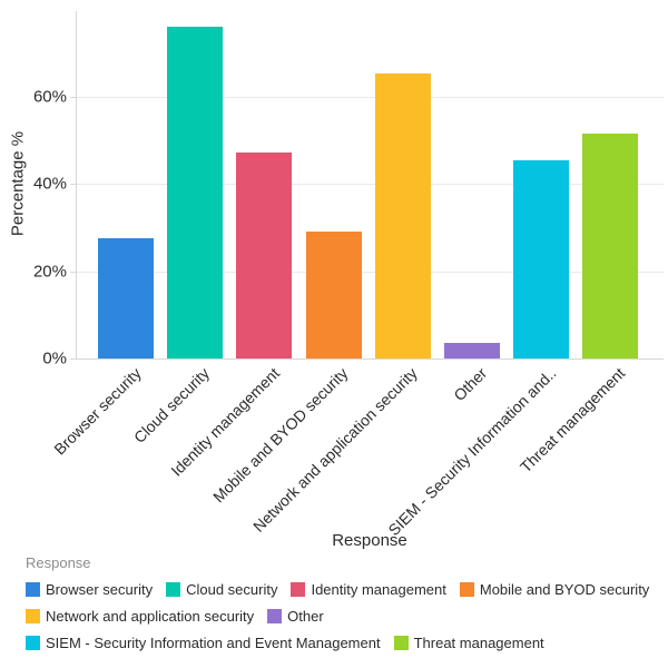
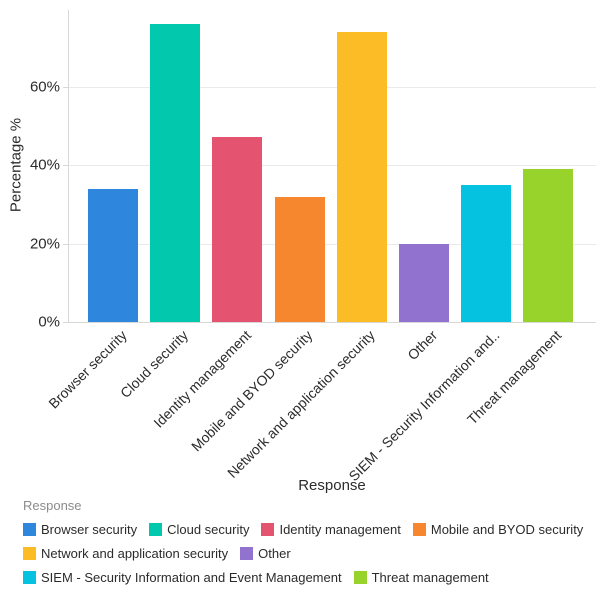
Browser security: 28% -> 34%
Mobile and BYOD security: 29% -> 32%
Network and application security: 65% -> 74%
Other: 4% -> 20%
SIEM - Security Information and Event Management: 46% -> 35%
Threat management: 52% -> 39%
